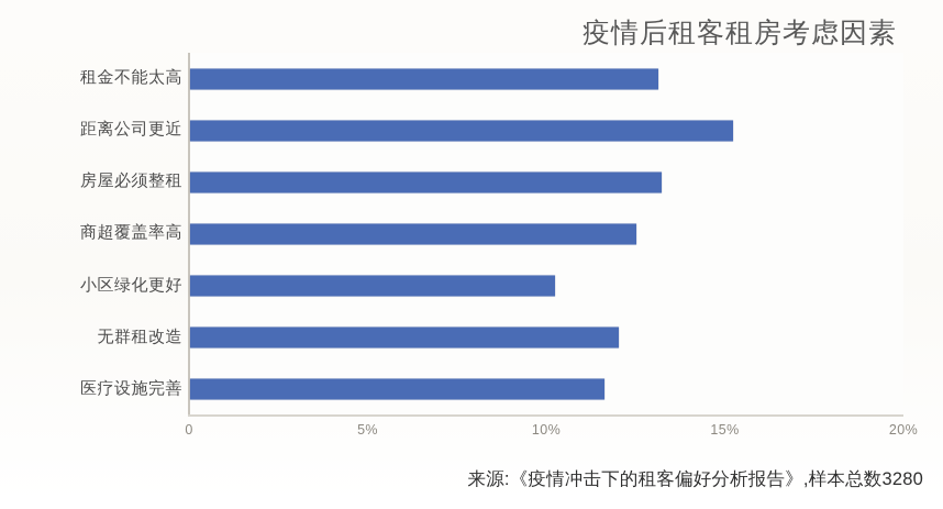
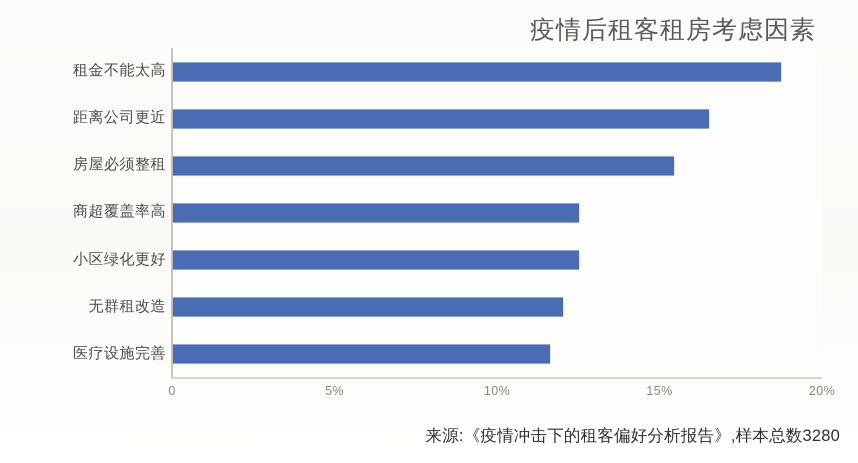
租金不能太高: 13.1% -> 18.7%
距离公司更近: 15.2% -> 16.5%
房屋必须整租: 13.2% -> 15.4%
小区绿化更好: 10.2% -> 12.5%
